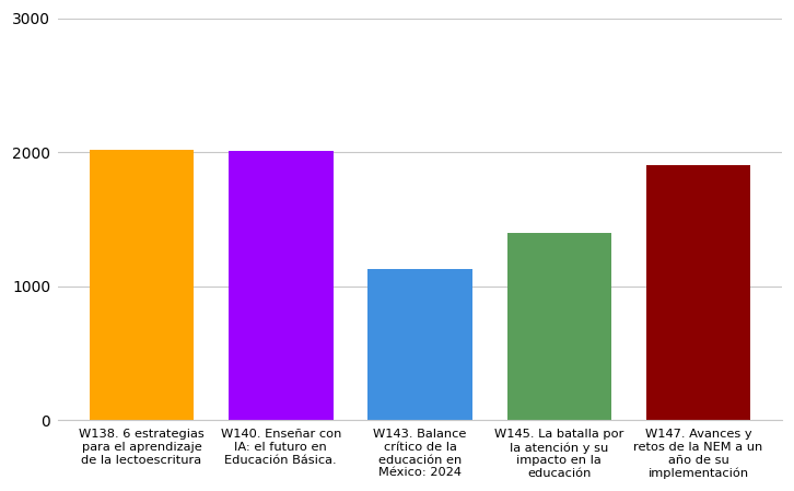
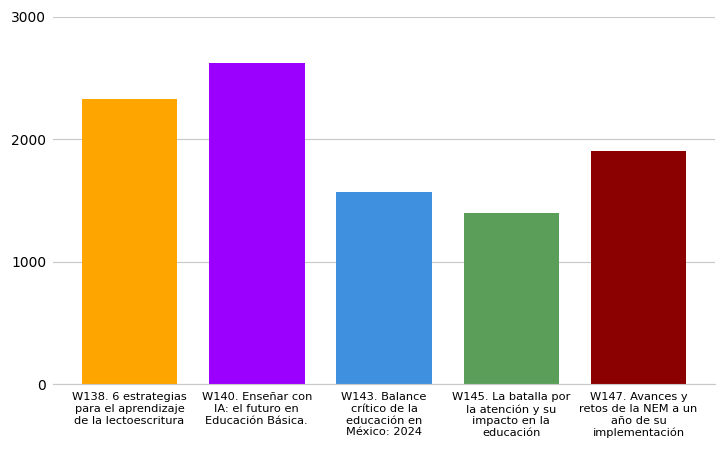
W138. 6 estrategias para el aprendizaje de la lectoescritura: 2020 -> 2330
W140. Enseñar con IA: el futuro en Educación Básica.: 2010 -> 2620
W143. Balance crítico de la educación en México: 2024: 1130 -> 1570
